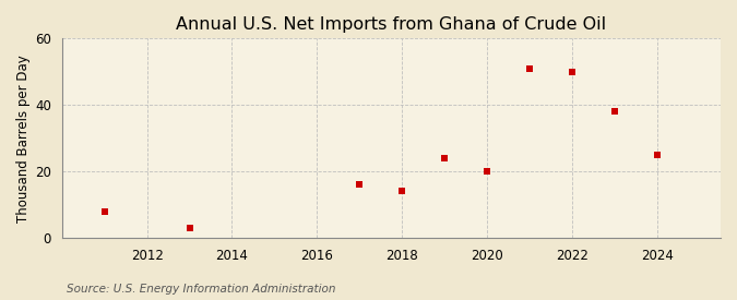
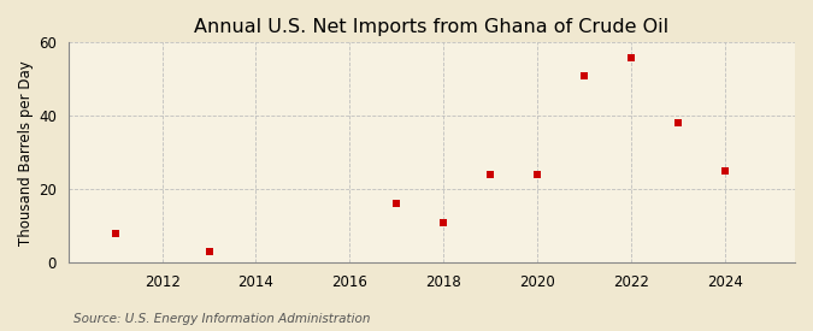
2018: 14 -> 11
2020: 20 -> 24
2022: 50 -> 56
